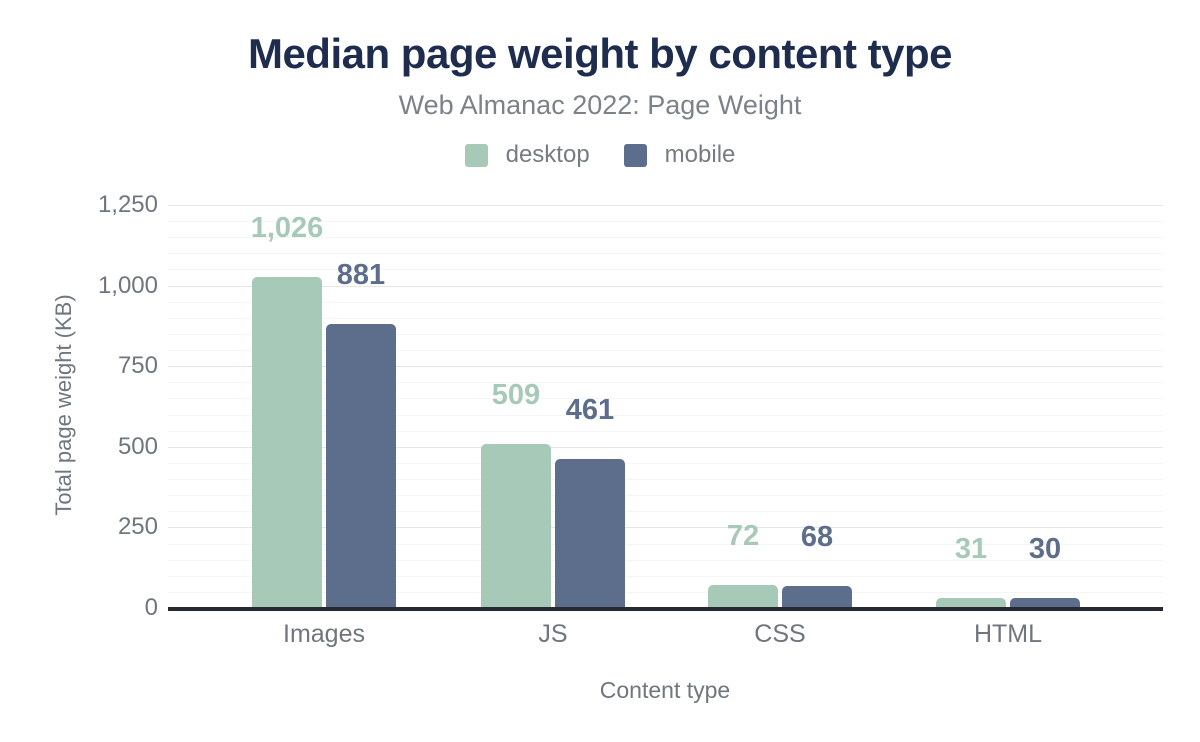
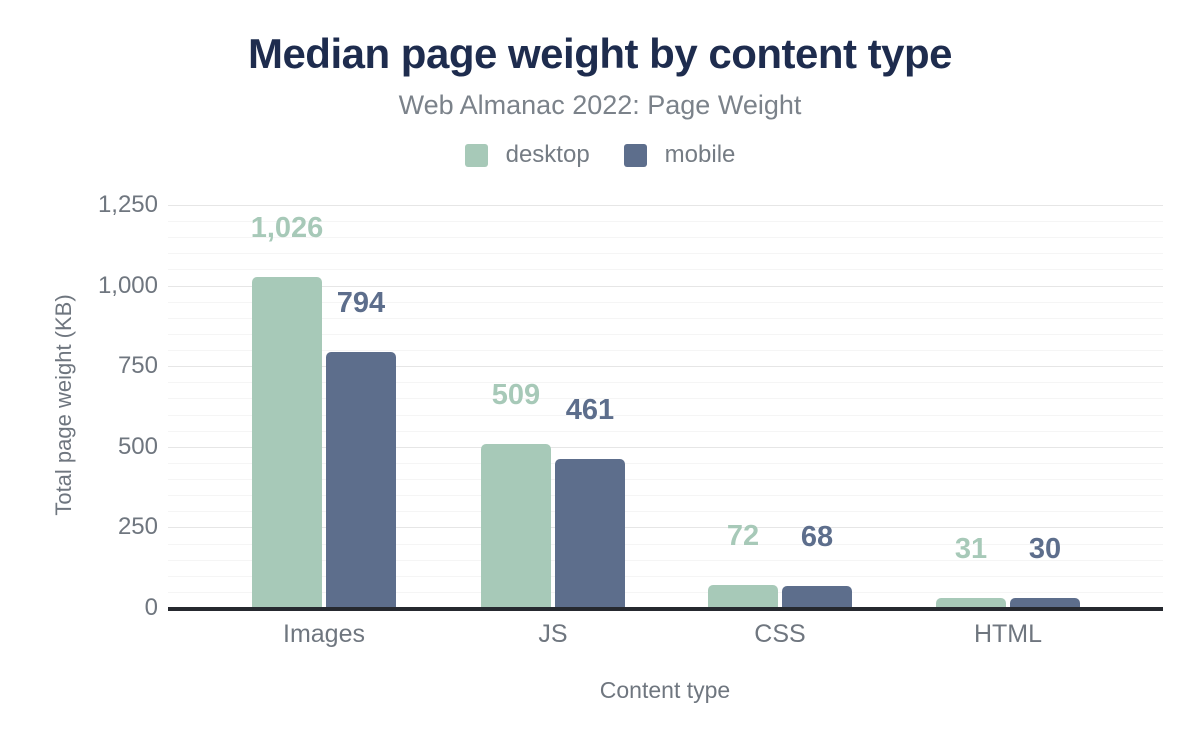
mobile/Images: 881 -> 794
